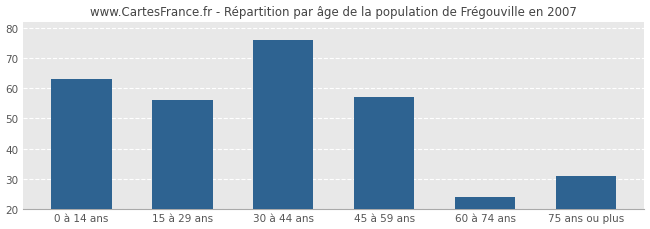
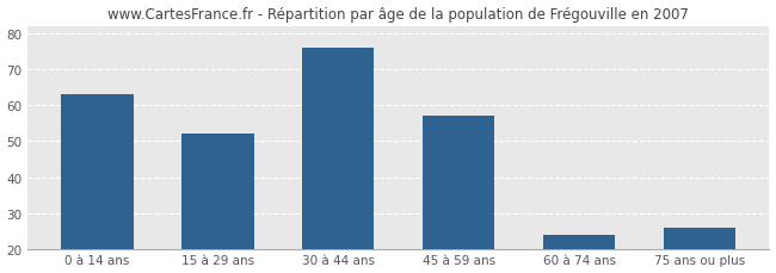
15 à 29 ans: 56 -> 52
75 ans ou plus: 31 -> 26
